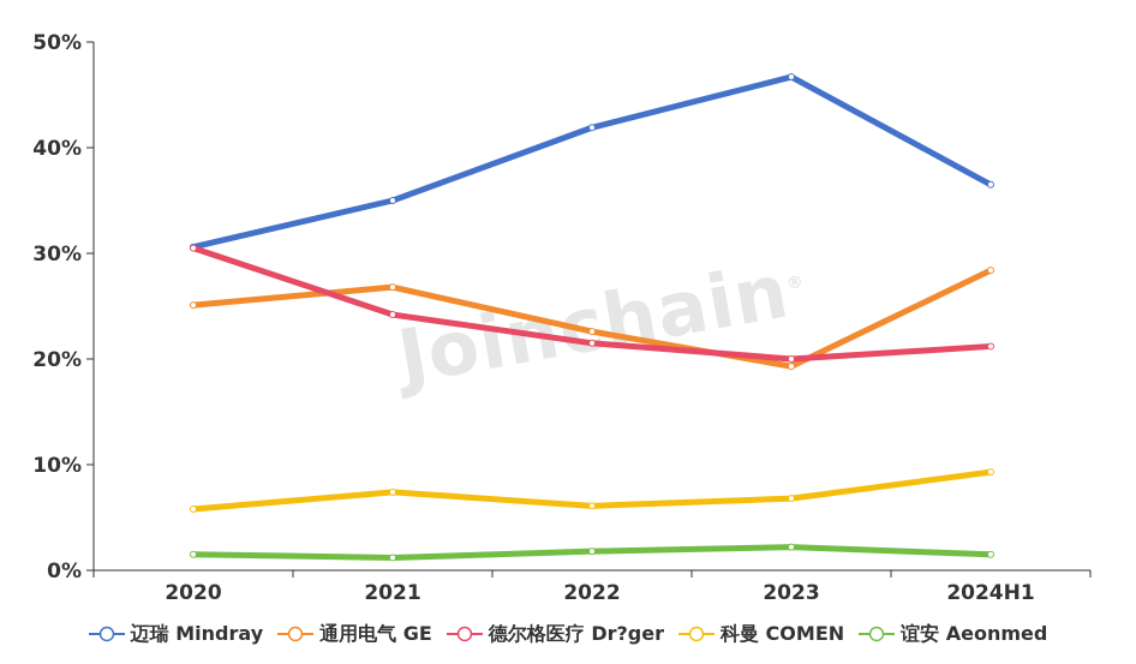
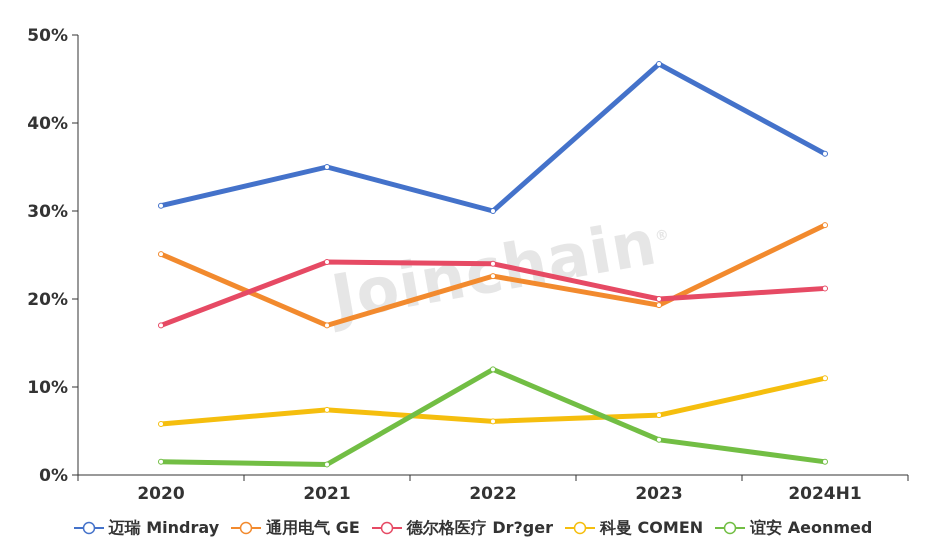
德尔格医疗 Dr?ger/2020: 30% -> 17%
通用电气 GE/2021: 27% -> 17%
迈瑞 Mindray/2022: 42% -> 30%
德尔格医疗 Dr?ger/2022: 22% -> 24%
谊安 Aeonmed/2022: 2% -> 12%
谊安 Aeonmed/2023: 2% -> 4%
科曼 COMEN/2024H1: 9% -> 11%
